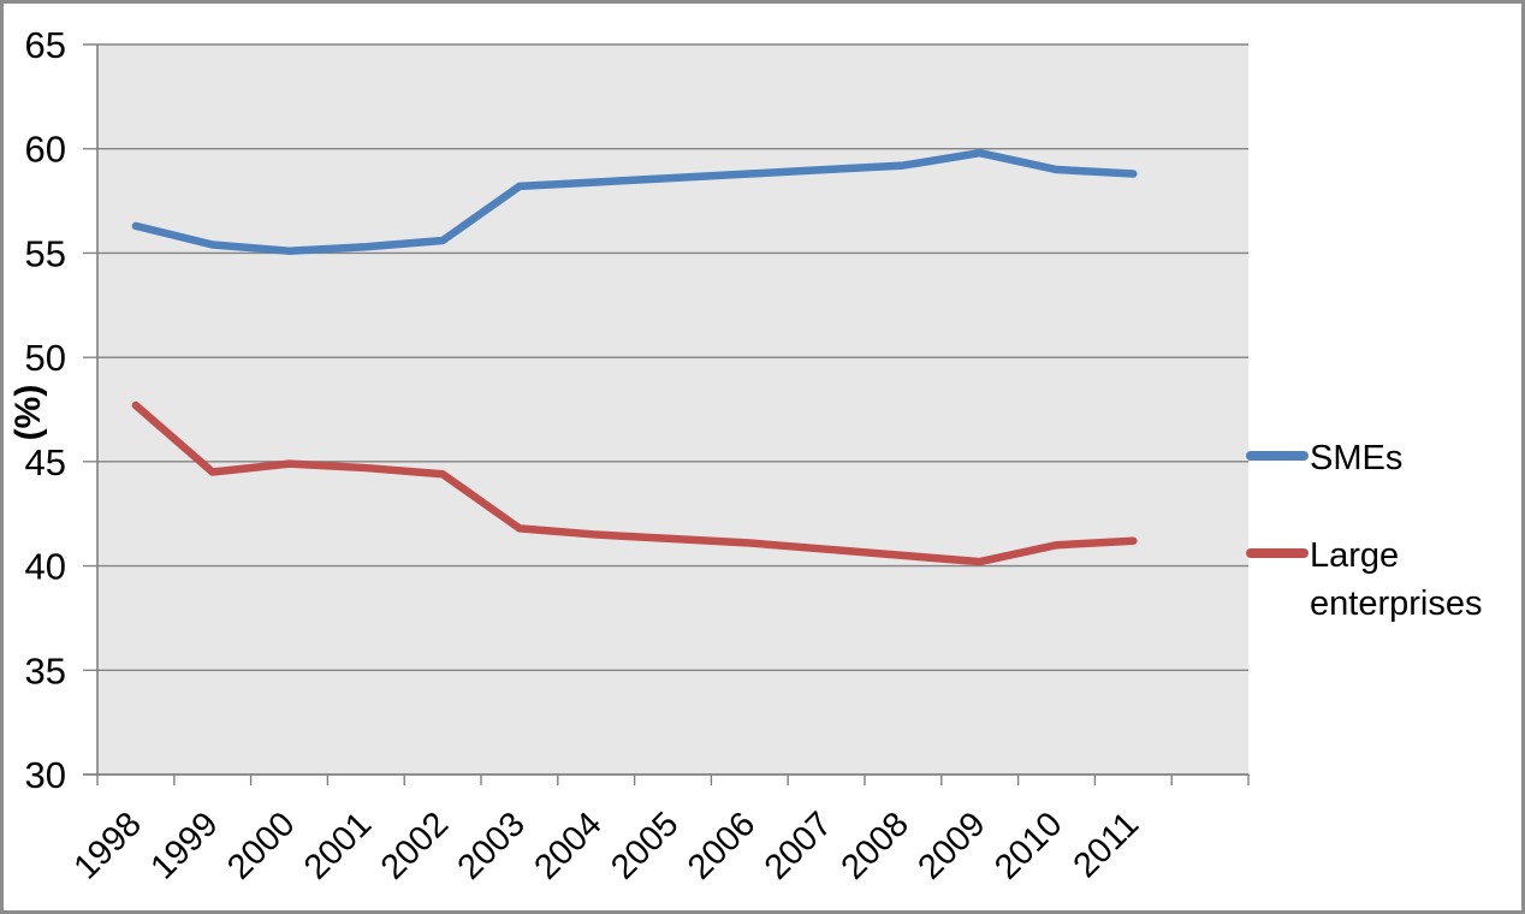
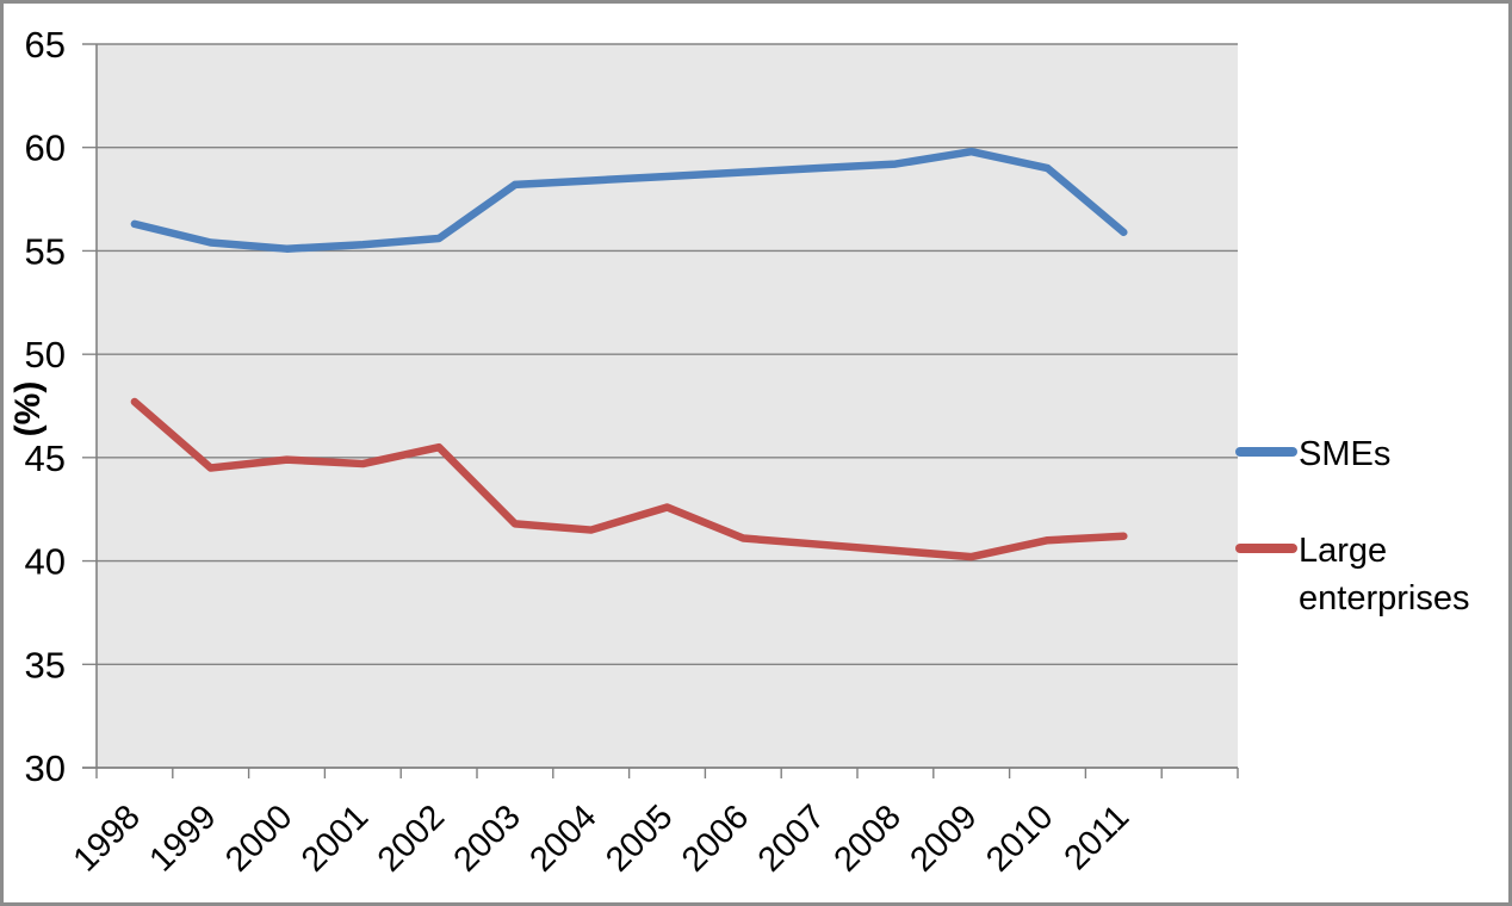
Large enterprises/2002: 44.4 -> 45.5
Large enterprises/2005: 41.3 -> 42.6
SMEs/2011: 58.8 -> 55.9
